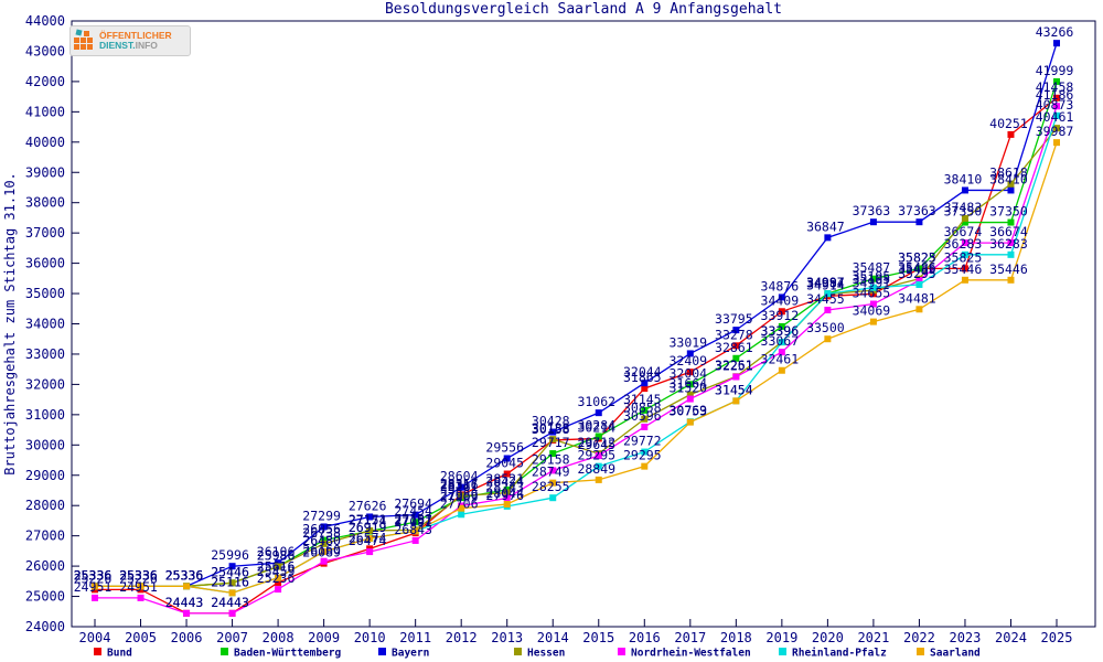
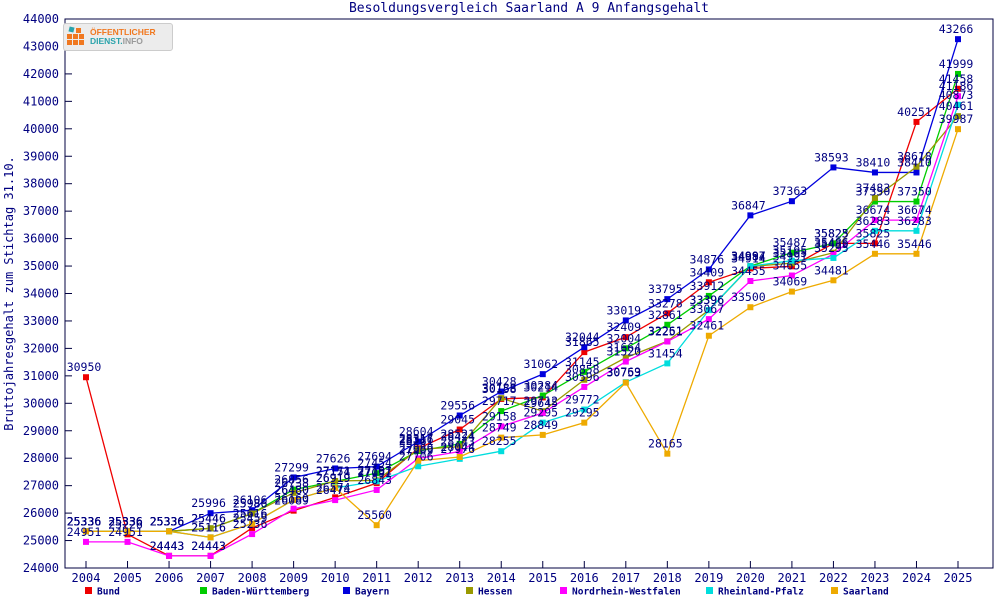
Bund/2004: 25226 -> 30950
Saarland/2011: 27157 -> 25560
Saarland/2018: 31454 -> 28165
Bayern/2022: 37363 -> 38593
